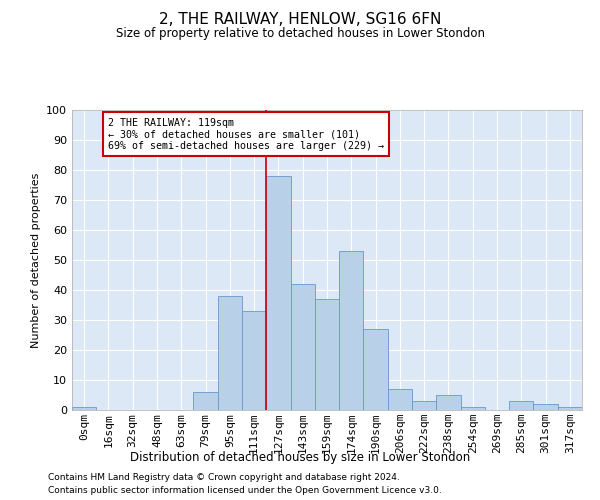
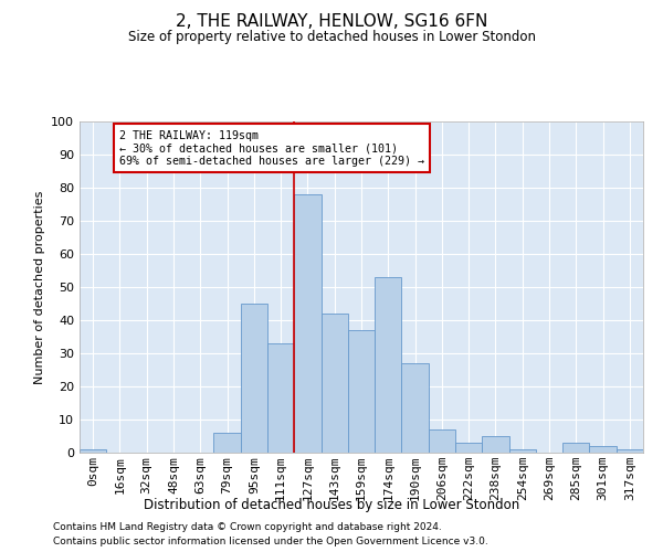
95sqm: 38 -> 45
